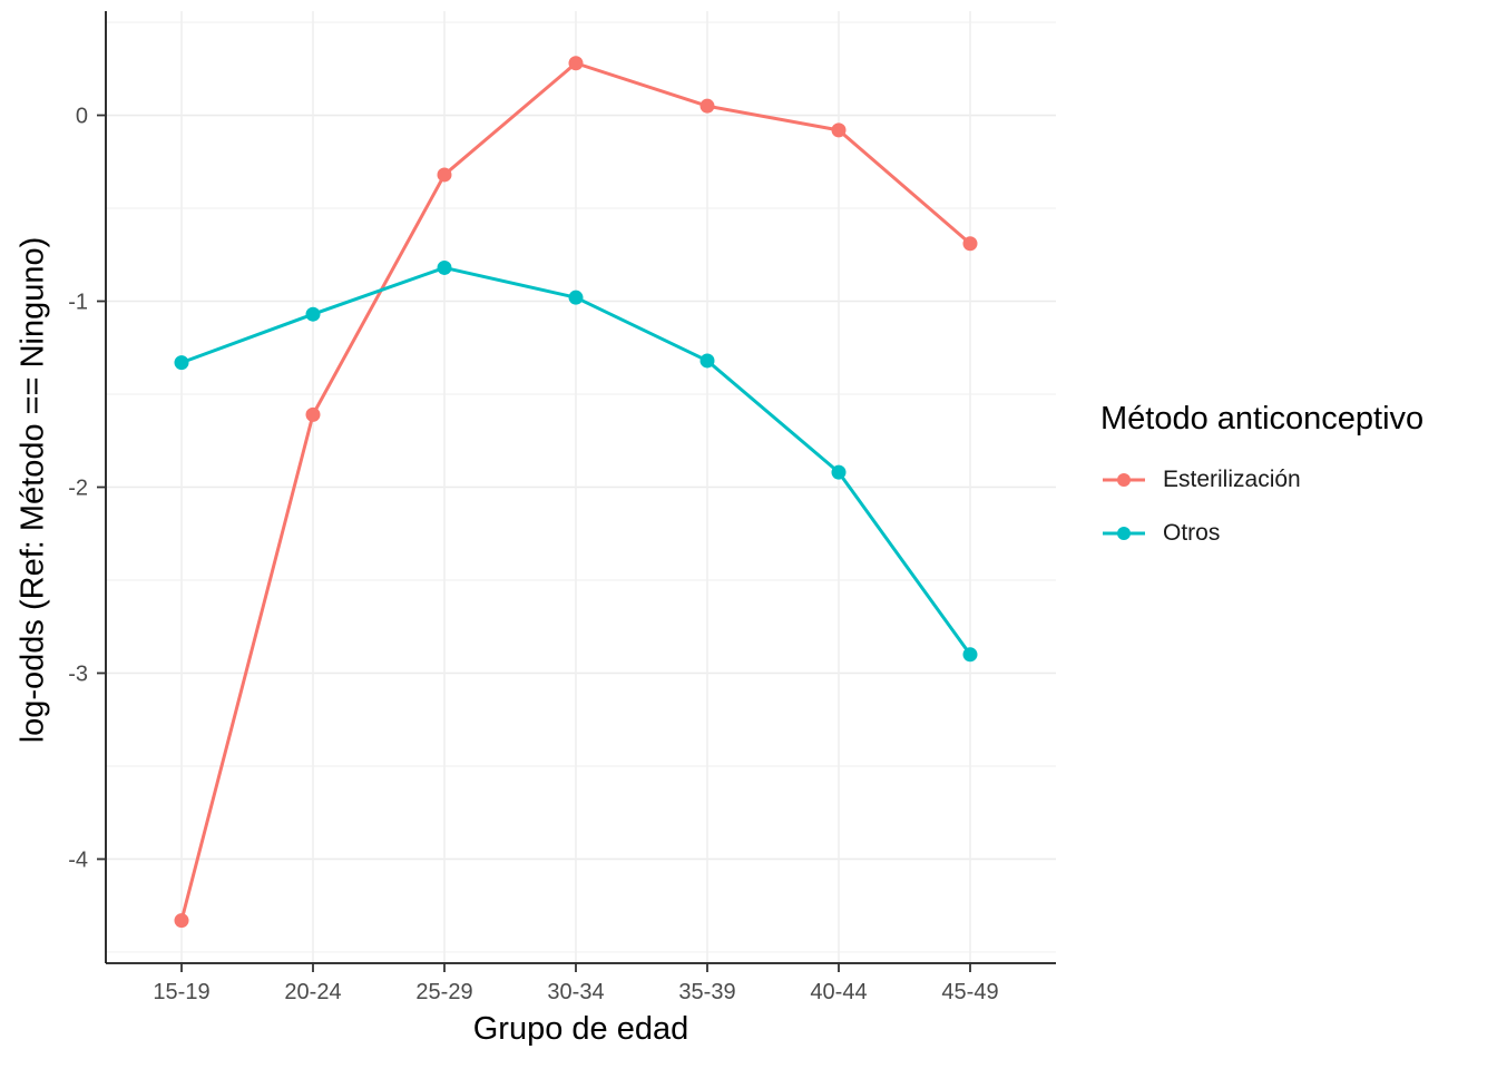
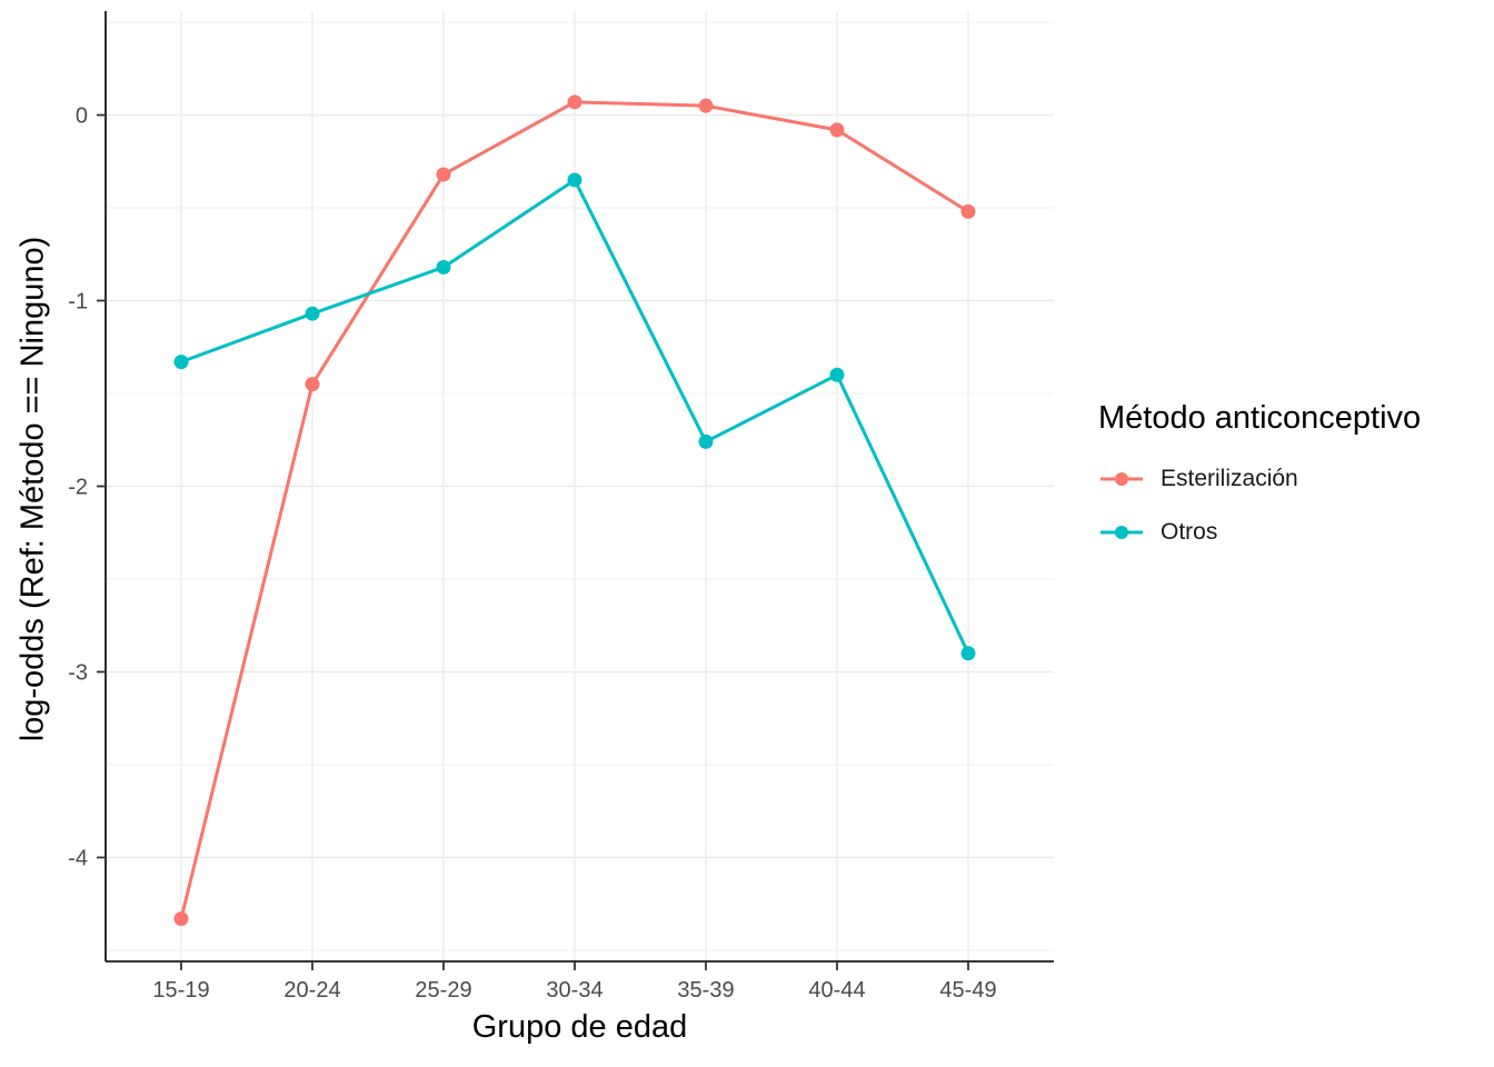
Esterilización/20-24: -1.61 -> -1.45
Esterilización/30-34: 0.28 -> 0.07
Otros/30-34: -0.98 -> -0.35
Otros/35-39: -1.32 -> -1.76
Otros/40-44: -1.92 -> -1.40
Esterilización/45-49: -0.69 -> -0.52
